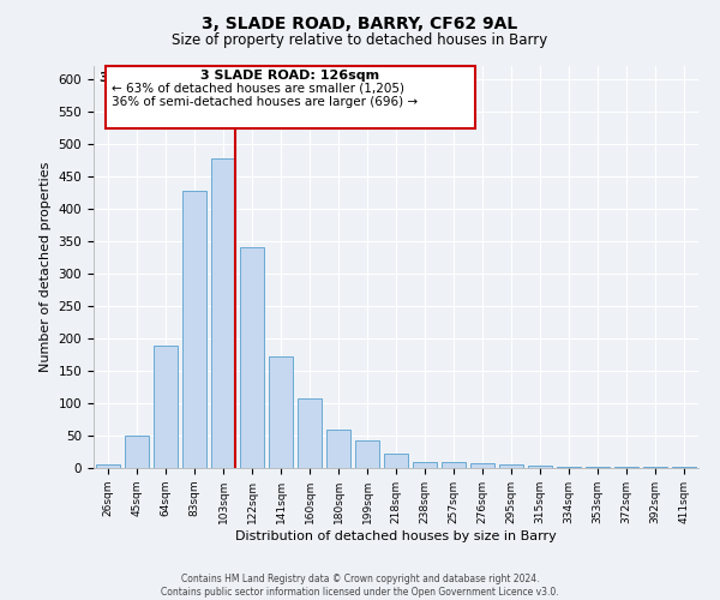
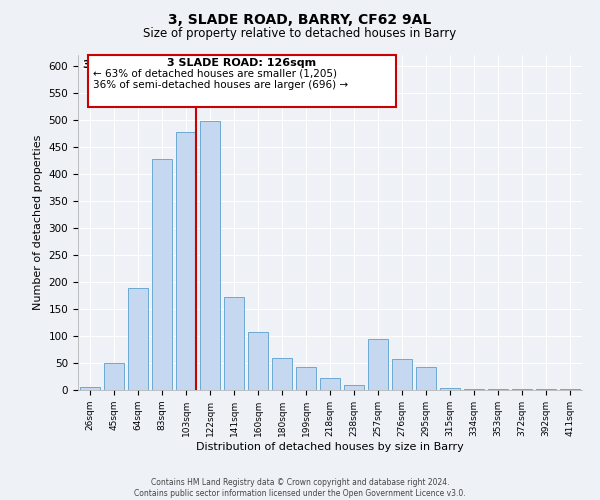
122sqm: 340 -> 498
257sqm: 10 -> 94
276sqm: 7 -> 58
295sqm: 5 -> 42
